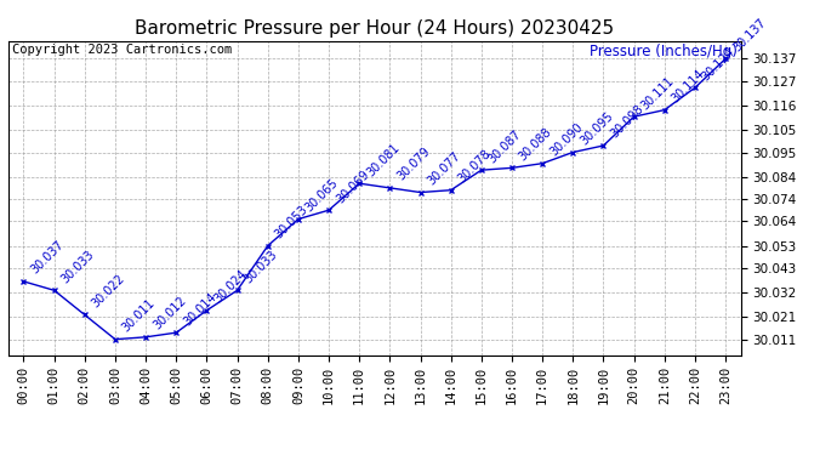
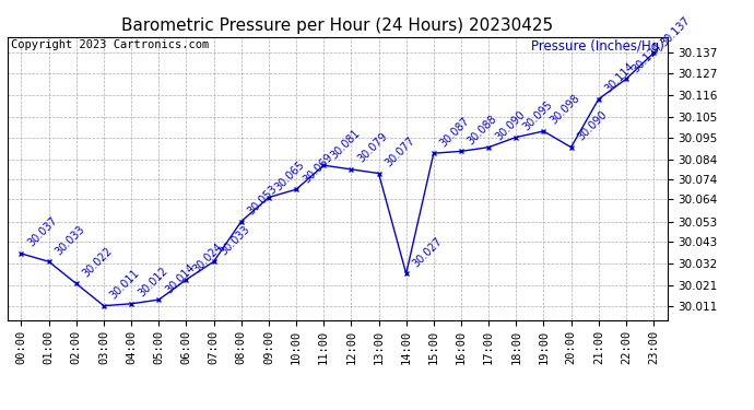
14:00: 30.078 -> 30.027
20:00: 30.111 -> 30.090
